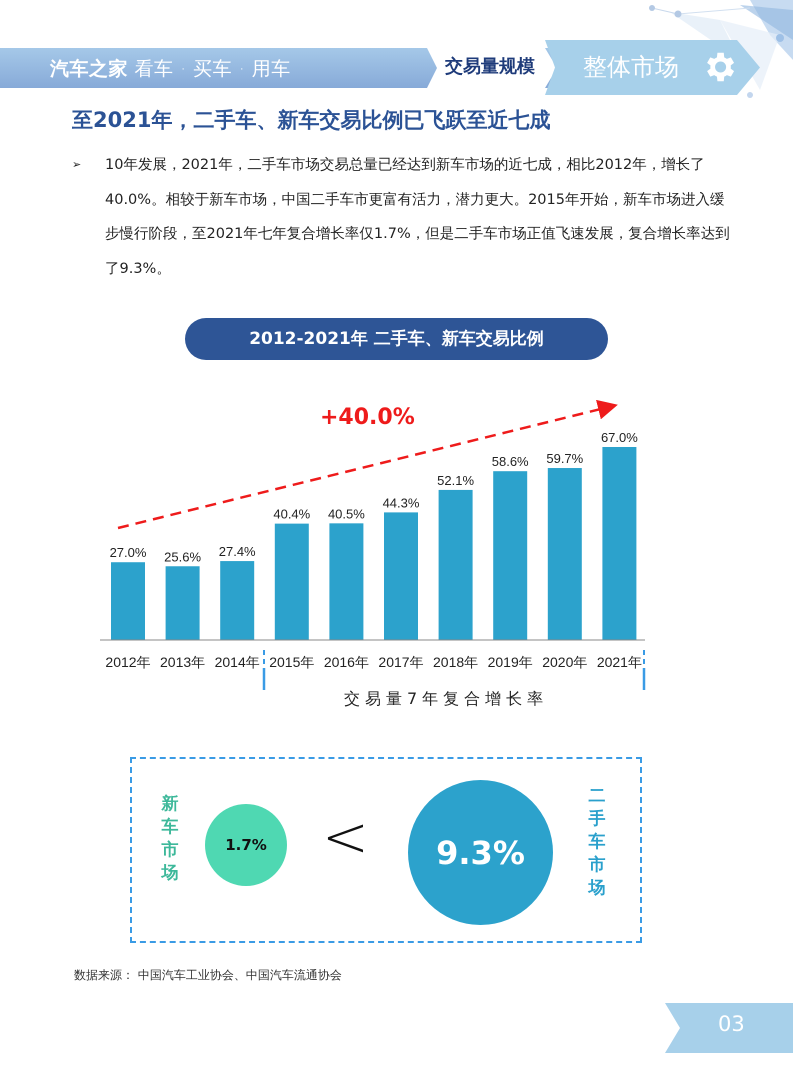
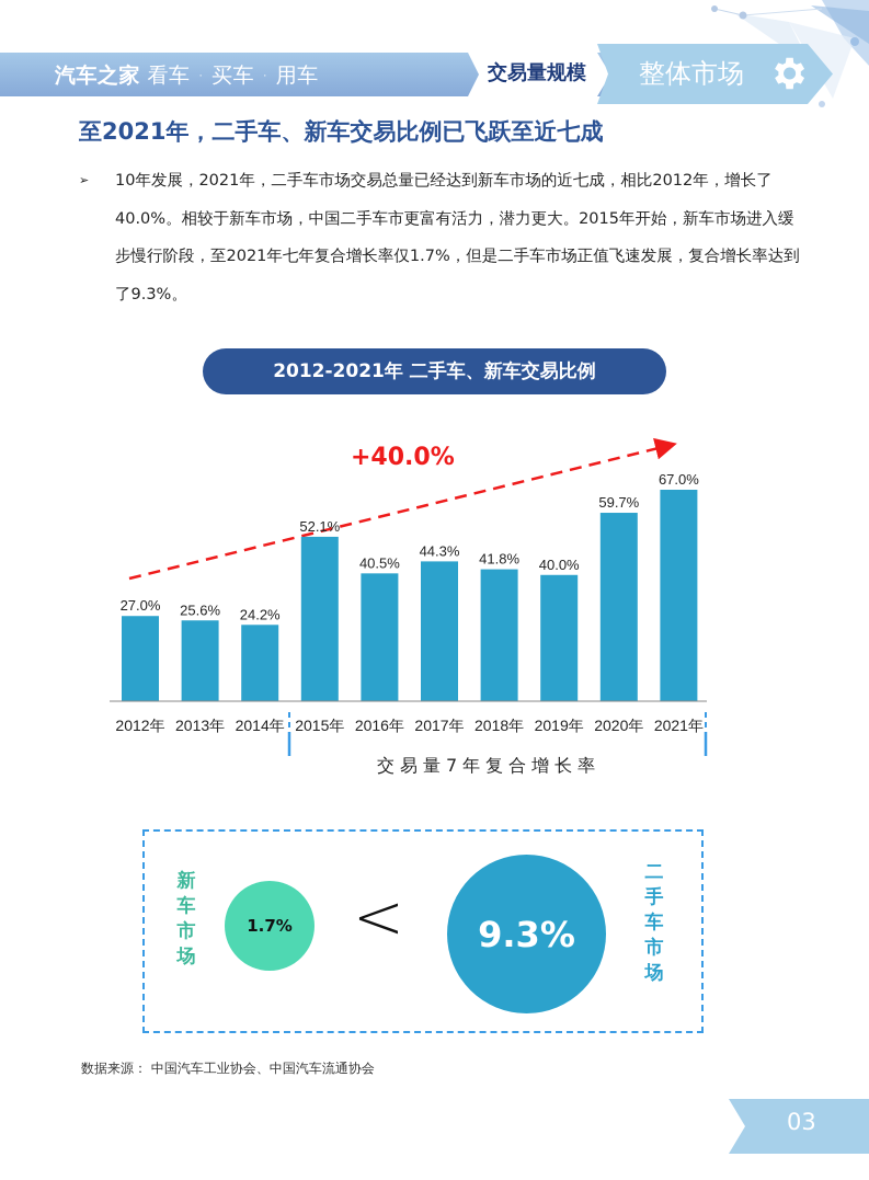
2012-2021年 二手车、新车交易比例/2014年: 27.4% -> 24.2%
2012-2021年 二手车、新车交易比例/2015年: 40.4% -> 52.1%
2012-2021年 二手车、新车交易比例/2018年: 52.1% -> 41.8%
2012-2021年 二手车、新车交易比例/2019年: 58.6% -> 40.0%
